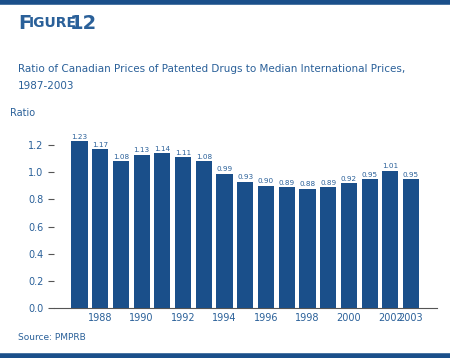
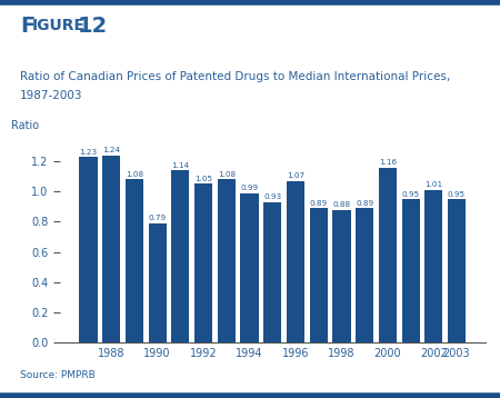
1988: 1.17 -> 1.24
1990: 1.13 -> 0.79
1992: 1.11 -> 1.05
1996: 0.90 -> 1.07
2000: 0.92 -> 1.16
